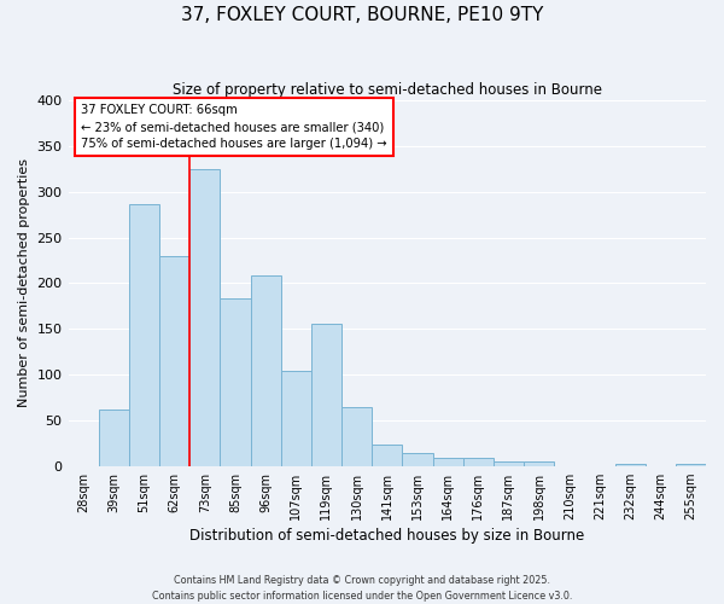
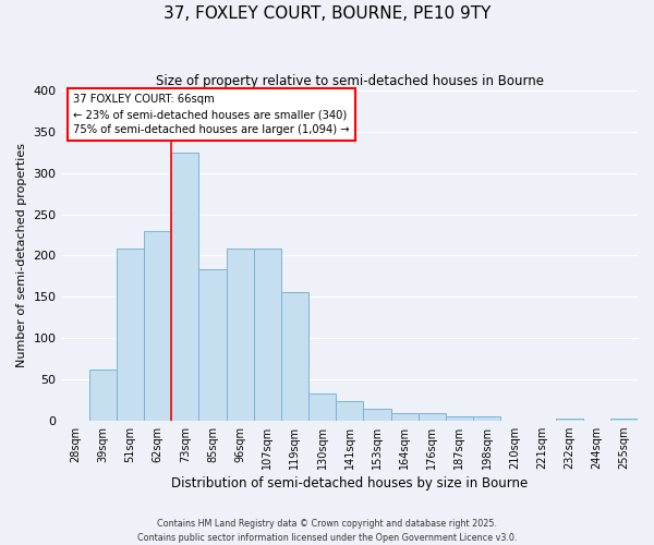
51sqm: 286 -> 209
107sqm: 104 -> 208
130sqm: 64 -> 32
